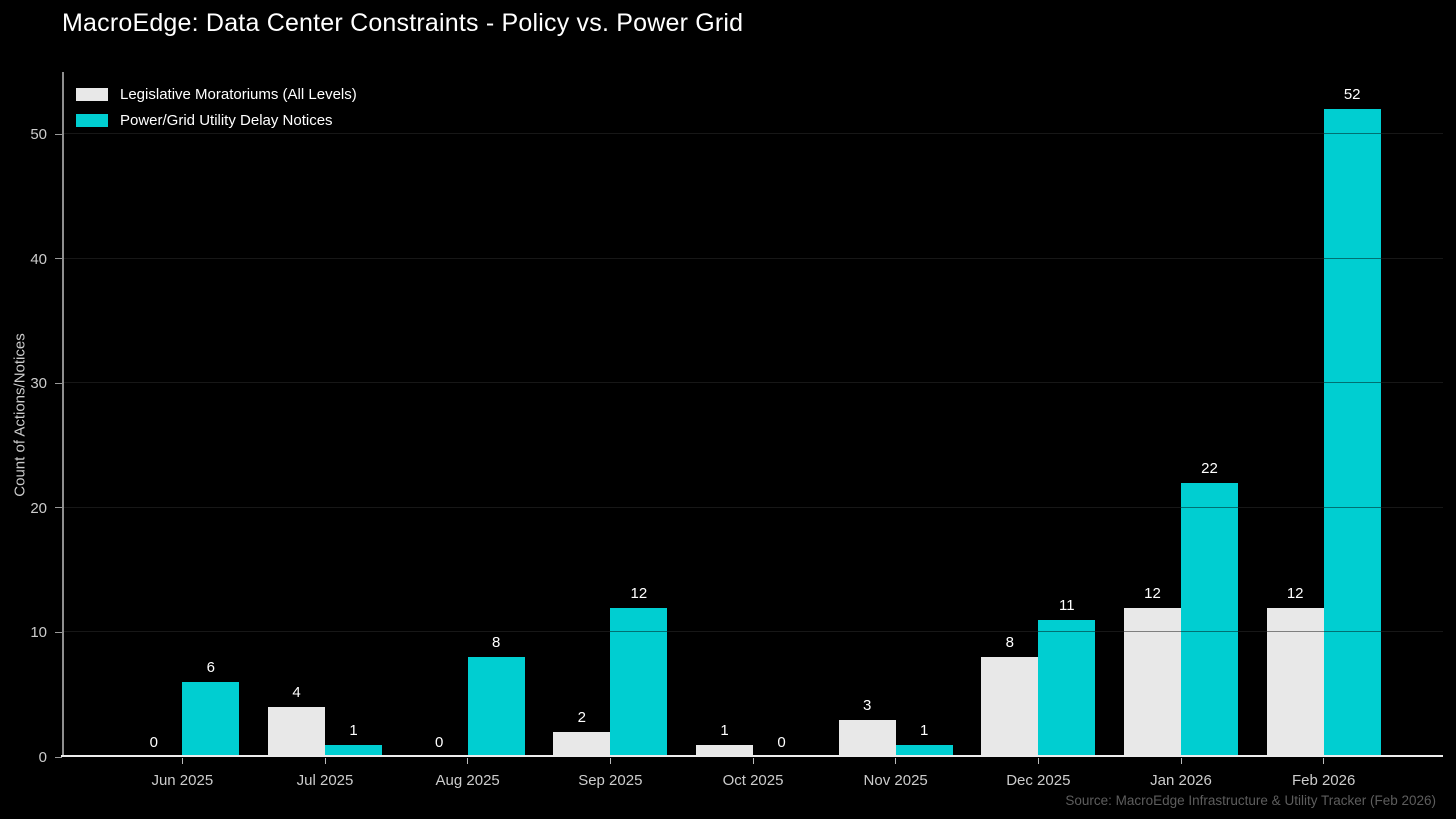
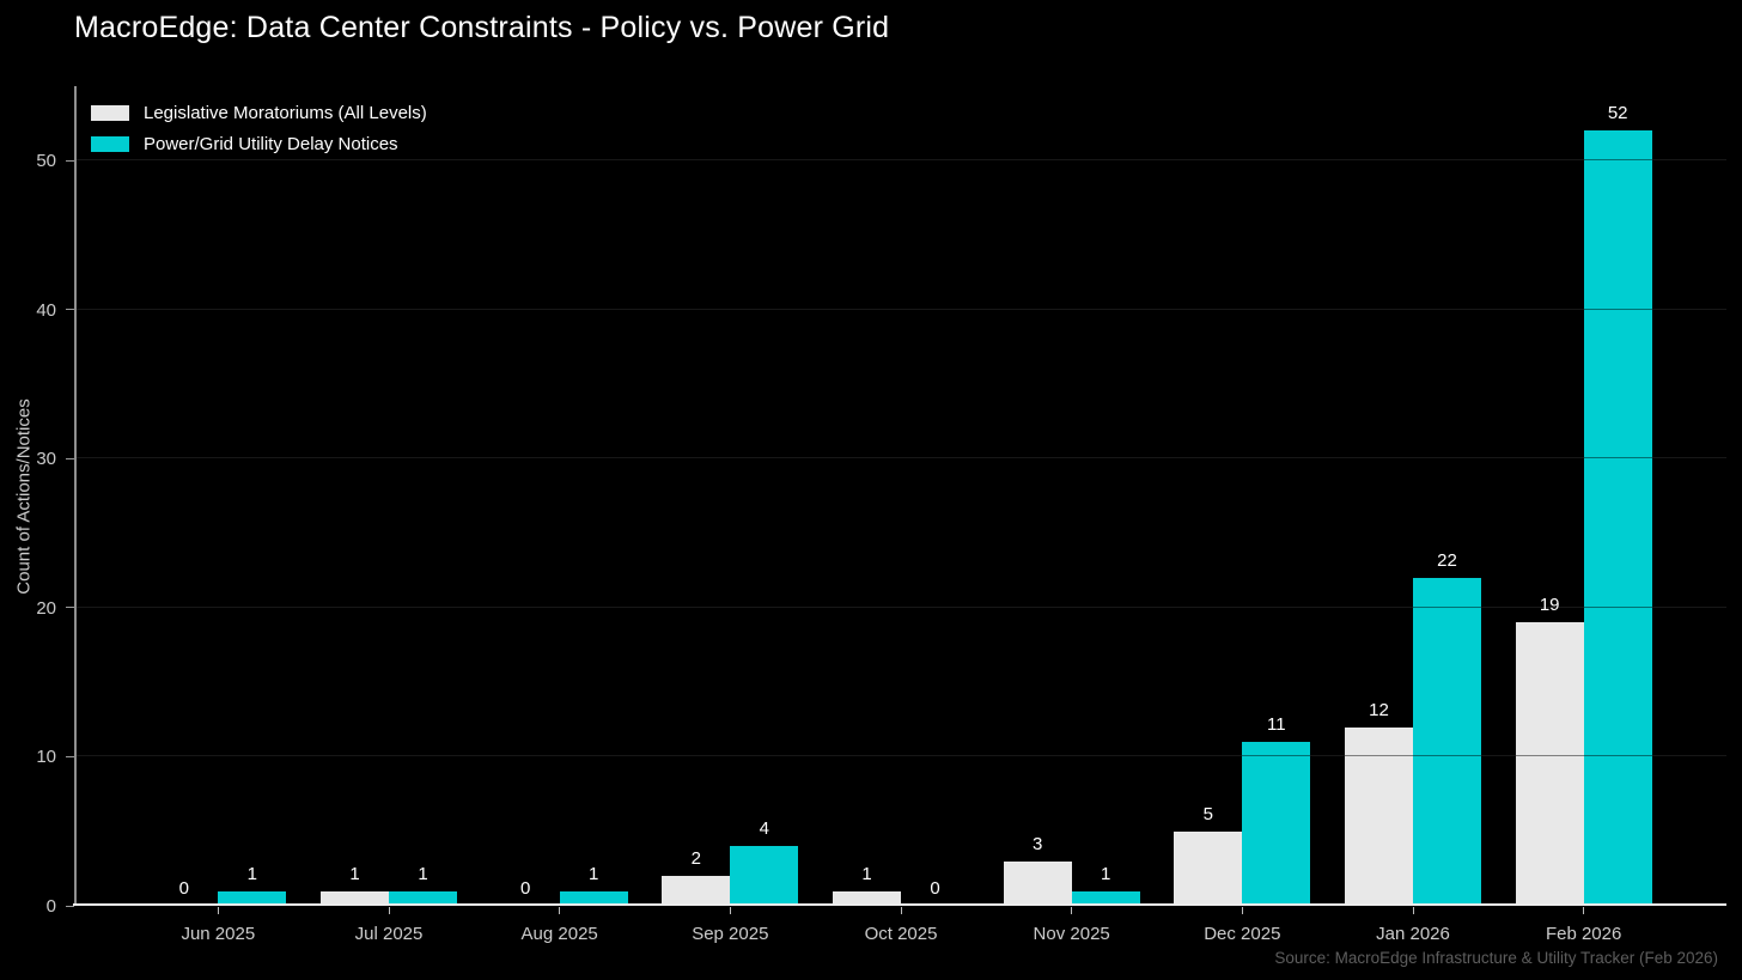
Power/Grid Utility Delay Notices/Jun 2025: 6 -> 1
Legislative Moratoriums (All Levels)/Jul 2025: 4 -> 1
Power/Grid Utility Delay Notices/Aug 2025: 8 -> 1
Power/Grid Utility Delay Notices/Sep 2025: 12 -> 4
Legislative Moratoriums (All Levels)/Dec 2025: 8 -> 5
Legislative Moratoriums (All Levels)/Feb 2026: 12 -> 19
